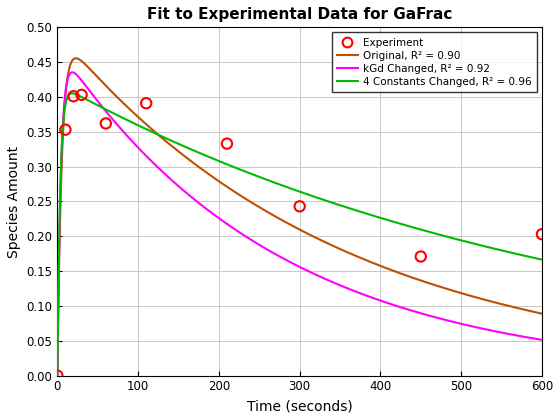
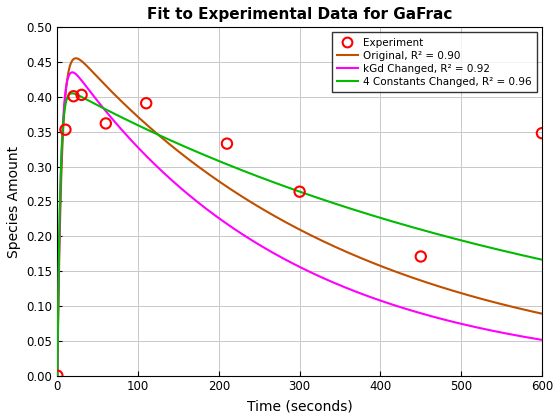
Experiment/300: 0.243 -> 0.264
Experiment/600: 0.203 -> 0.348
